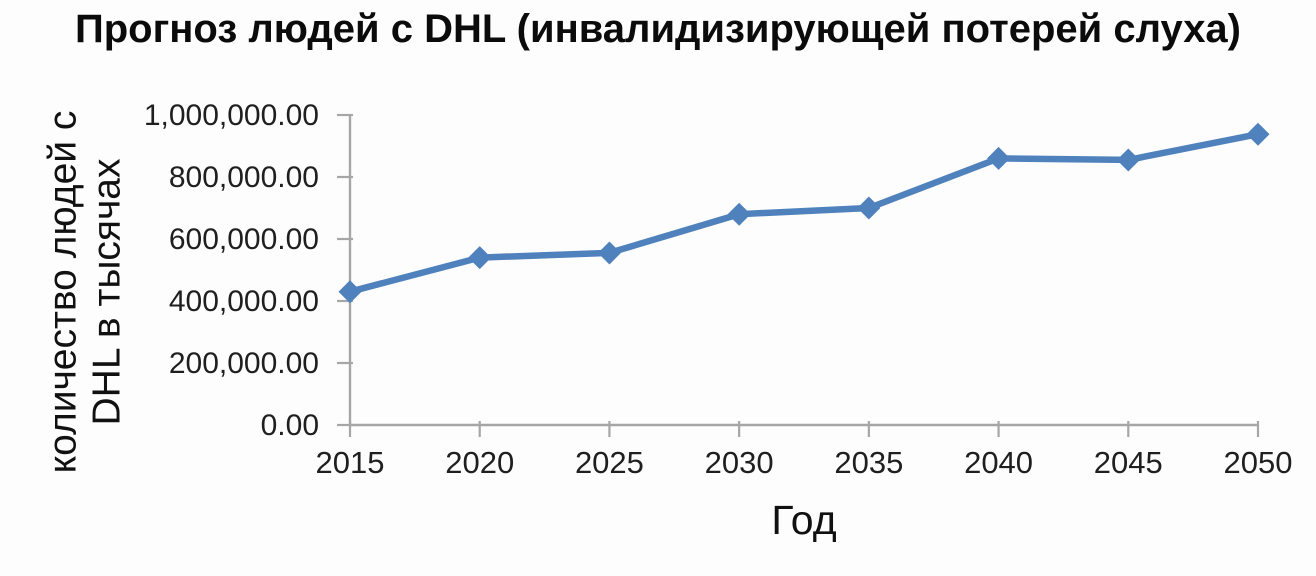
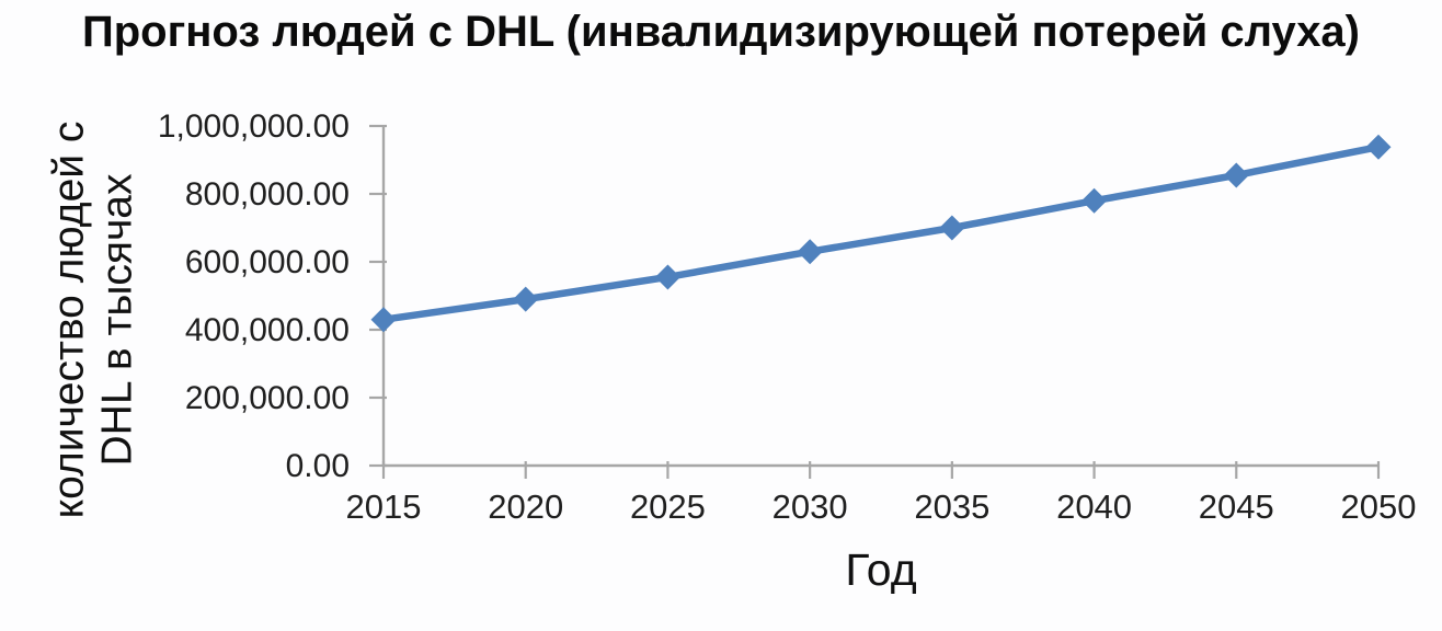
2020: 540000 -> 490000
2030: 680000 -> 630000
2040: 860000 -> 780000
